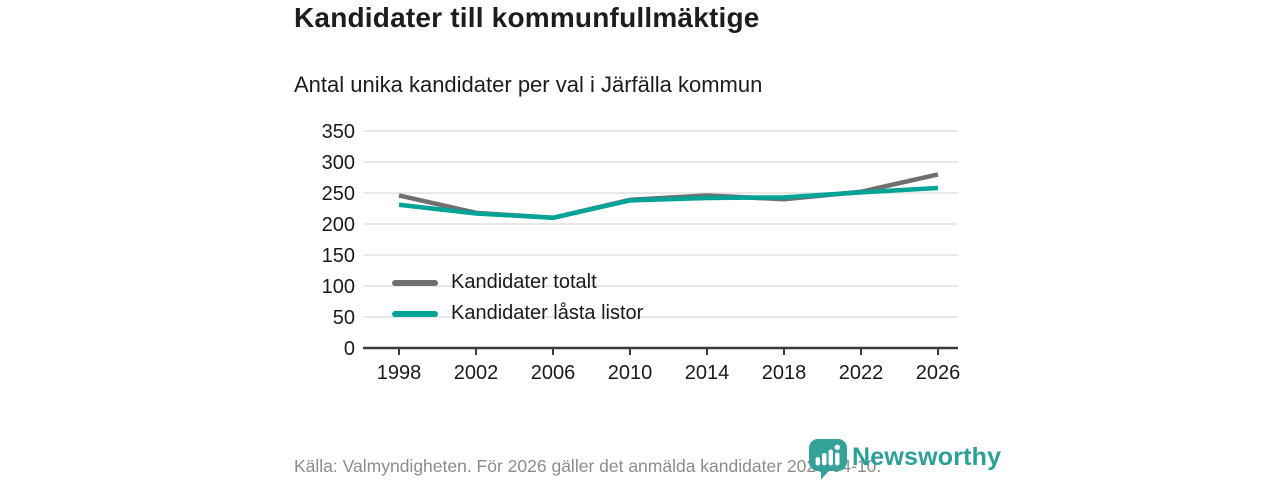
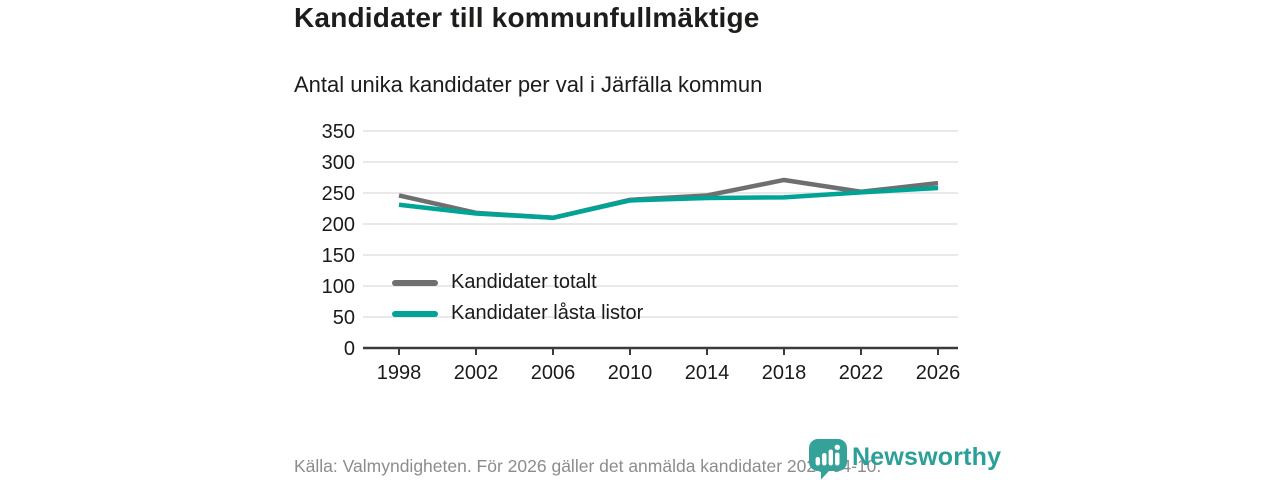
Kandidater totalt/2018: 240 -> 270
Kandidater totalt/2026: 280 -> 270
